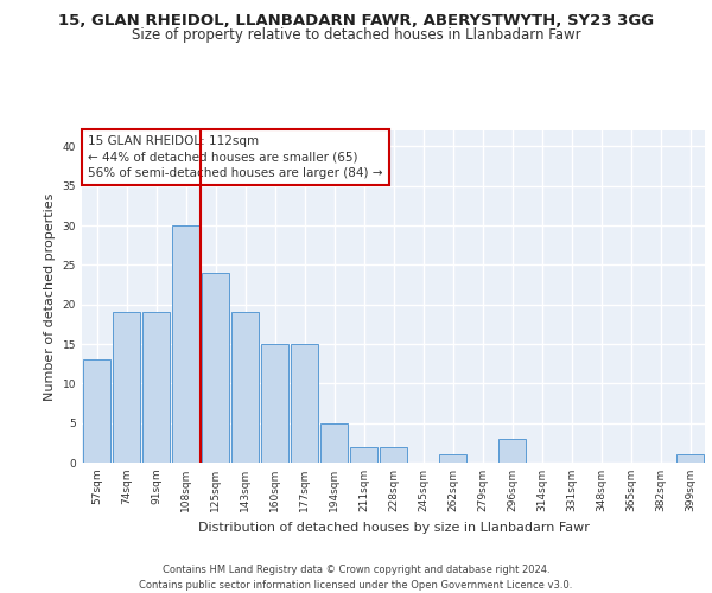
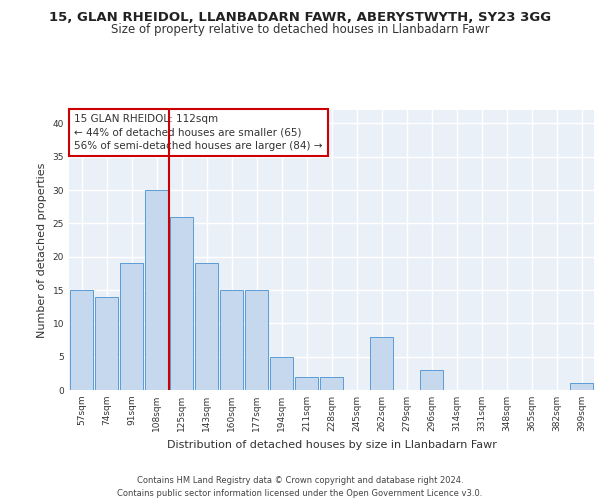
57sqm: 13 -> 15
74sqm: 19 -> 14
125sqm: 24 -> 26
262sqm: 1 -> 8
